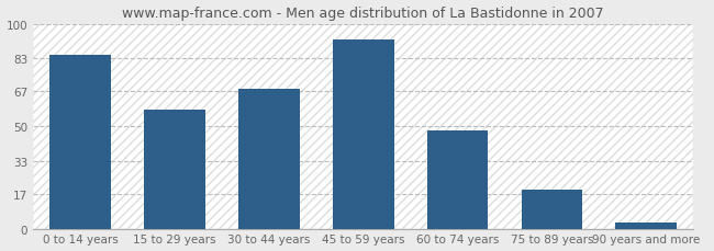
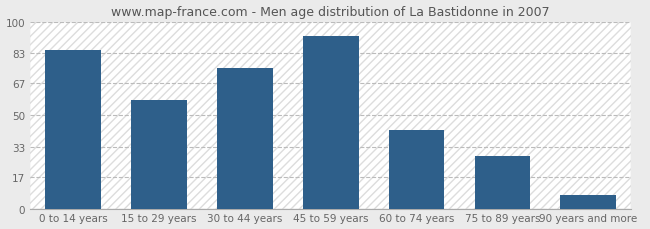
30 to 44 years: 68 -> 75
60 to 74 years: 48 -> 42
75 to 89 years: 19 -> 28
90 years and more: 3 -> 7
